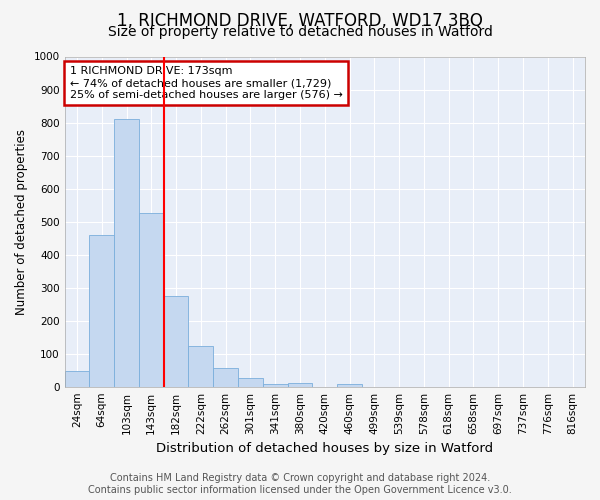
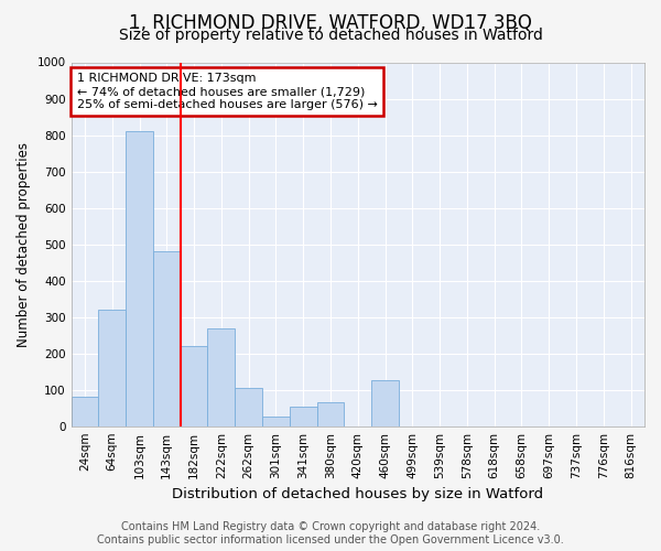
24sqm: 47 -> 80
64sqm: 460 -> 320
143sqm: 525 -> 480
182sqm: 275 -> 220
222sqm: 122 -> 270
262sqm: 58 -> 105
341sqm: 8 -> 55
380sqm: 12 -> 65
460sqm: 7 -> 125
